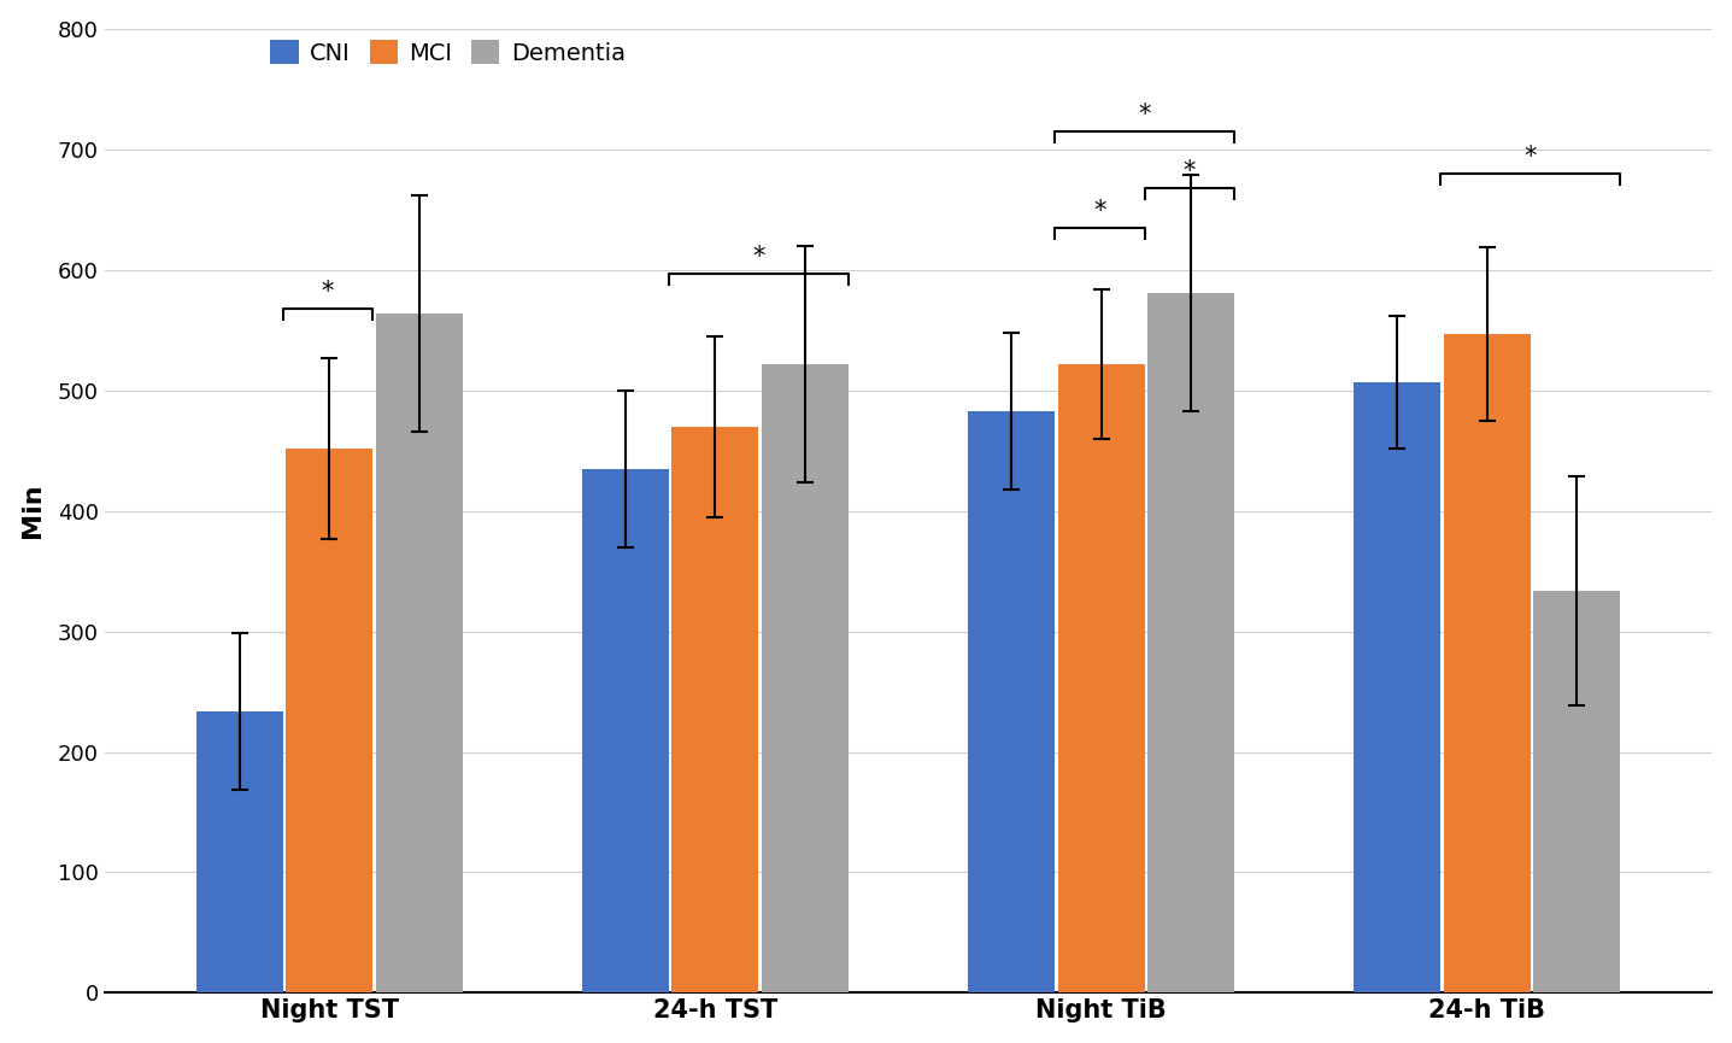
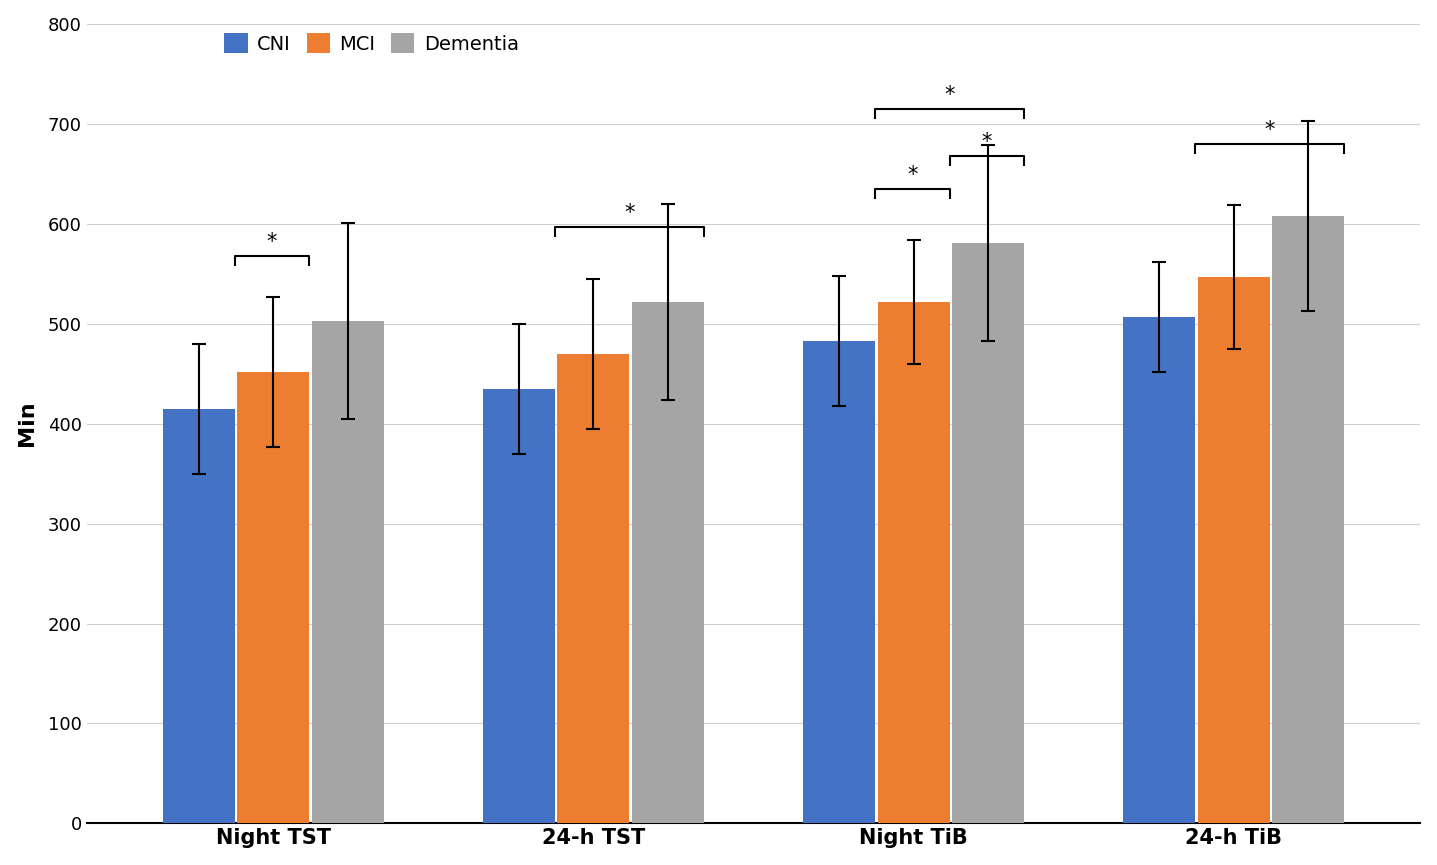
CNI/Night TST: 234 -> 415
Dementia/Night TST: 564 -> 503
Dementia/24-h TiB: 334 -> 608
